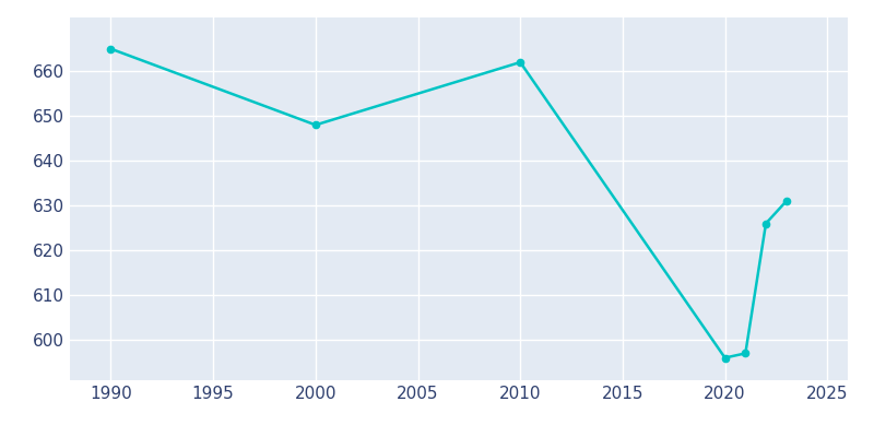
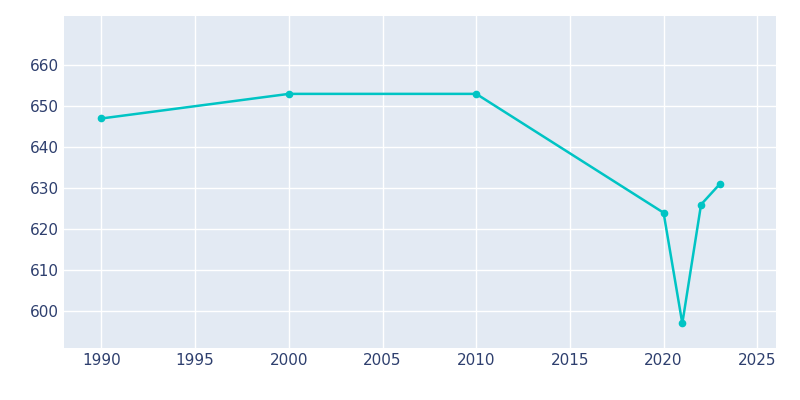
1990: 665 -> 647
2000: 648 -> 653
2010: 662 -> 653
2020: 596 -> 624
